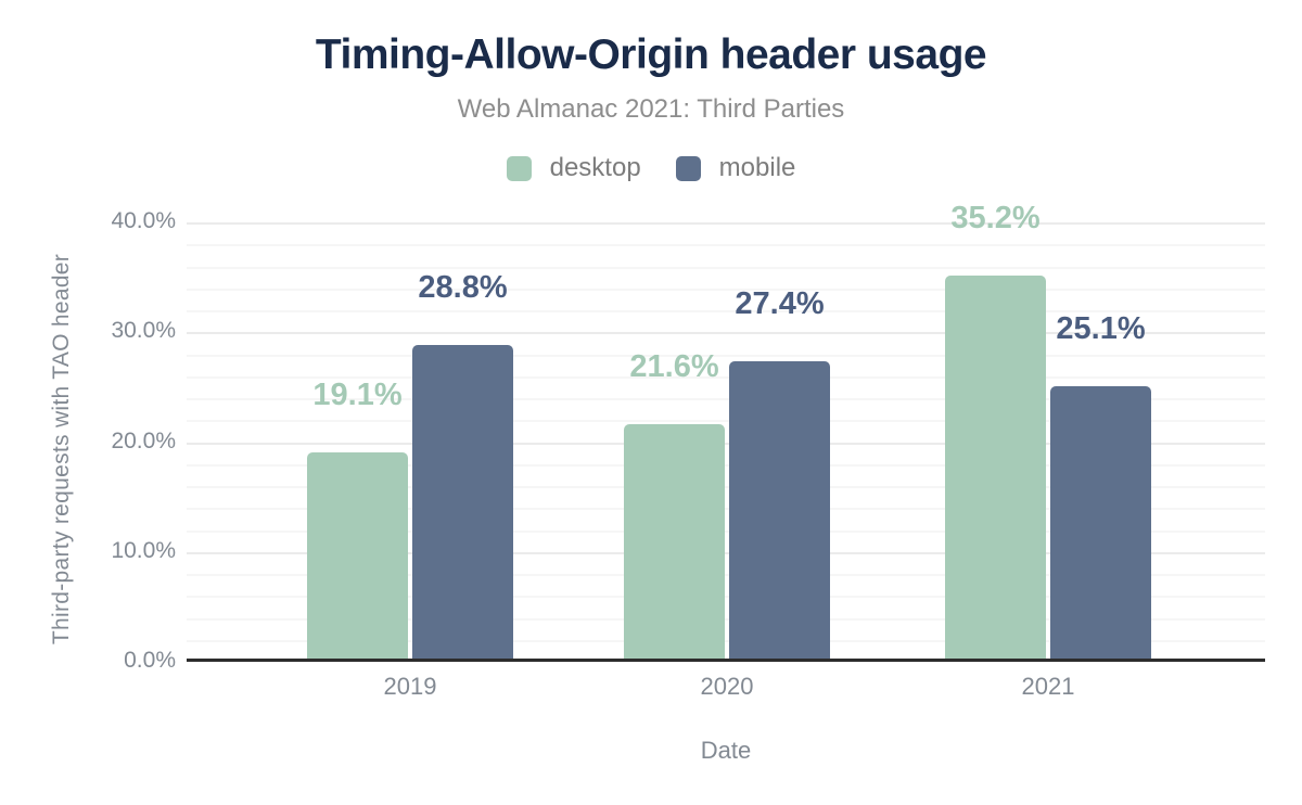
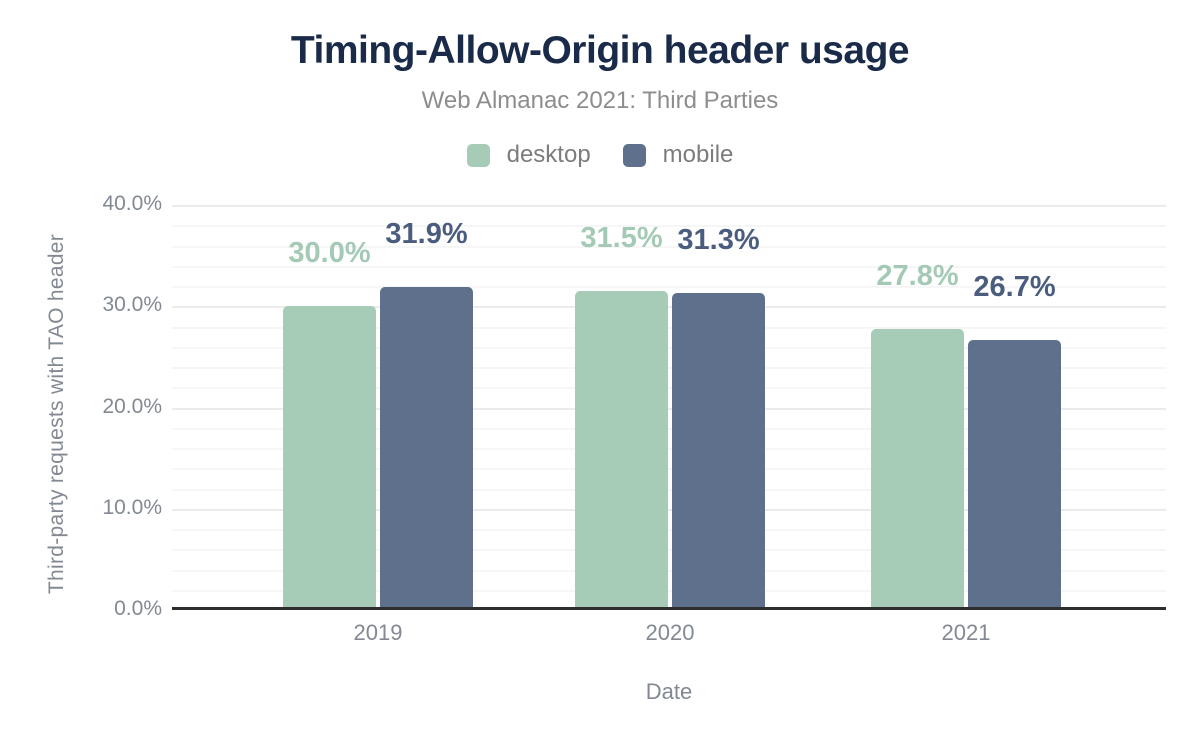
desktop/2019: 19.1% -> 30.0%
mobile/2019: 28.8% -> 31.9%
desktop/2020: 21.6% -> 31.5%
mobile/2020: 27.4% -> 31.3%
desktop/2021: 35.2% -> 27.8%
mobile/2021: 25.1% -> 26.7%
